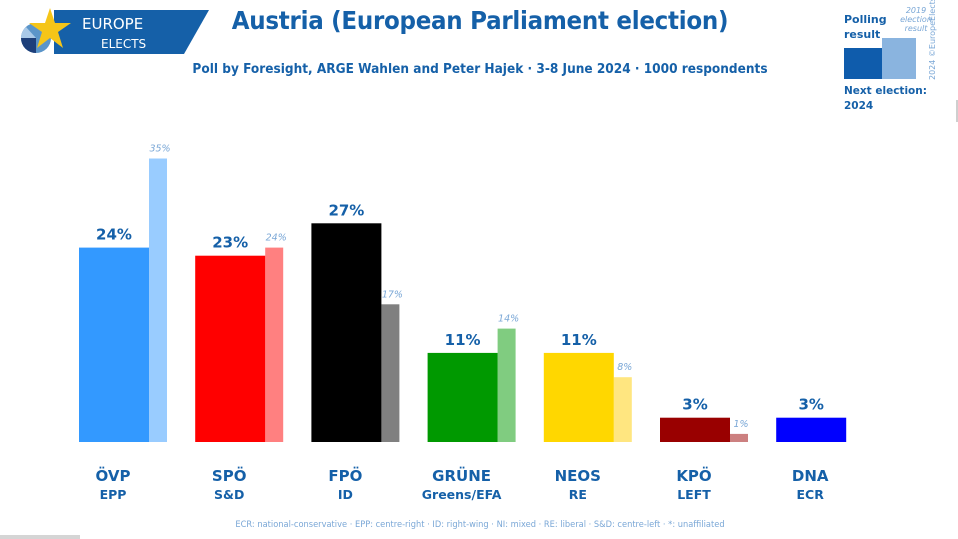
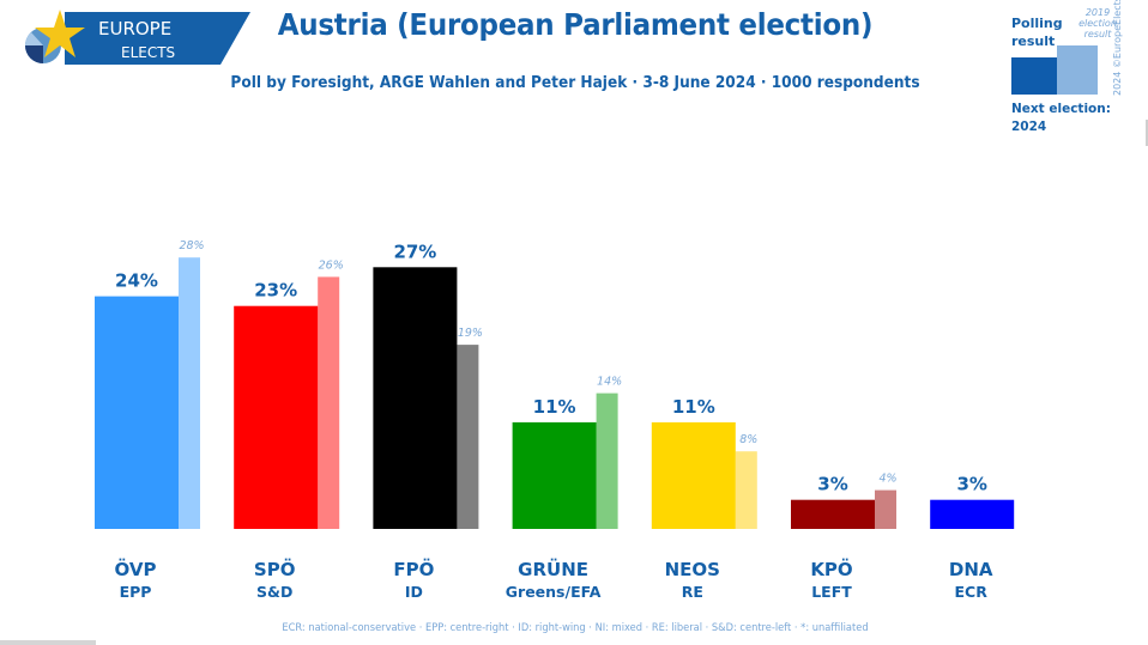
2019 election result/ÖVP: 35% -> 28%
2019 election result/SPÖ: 24% -> 26%
2019 election result/FPÖ: 17% -> 19%
2019 election result/KPÖ: 1% -> 4%
